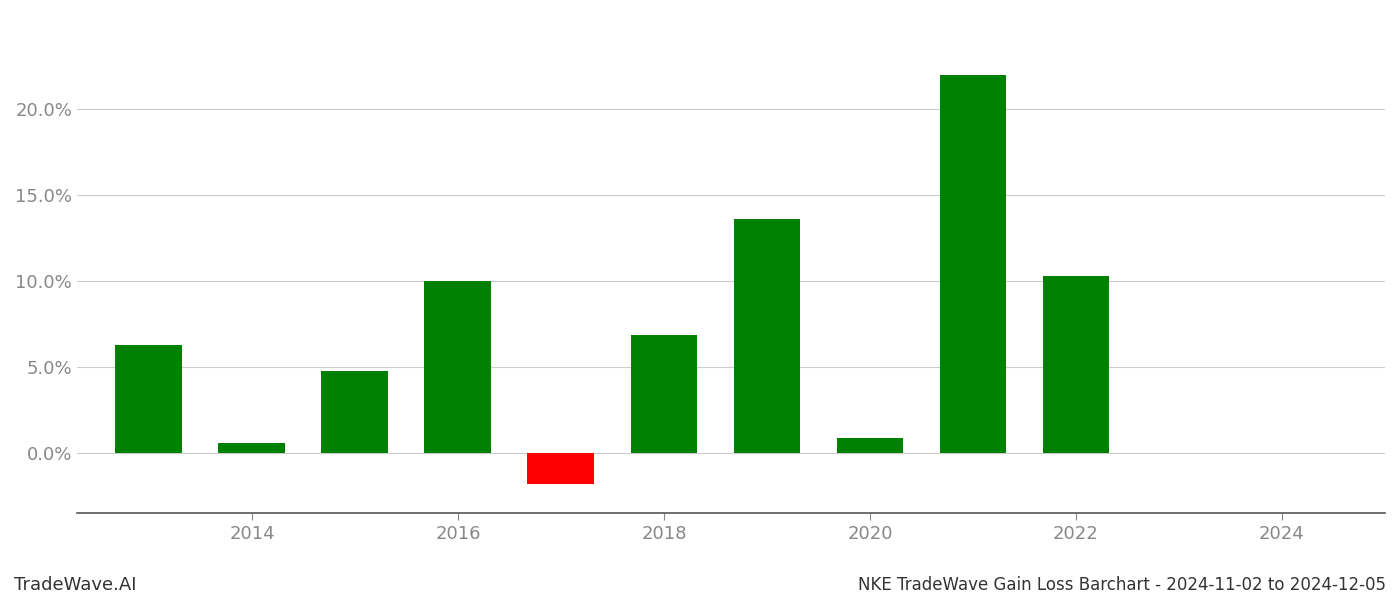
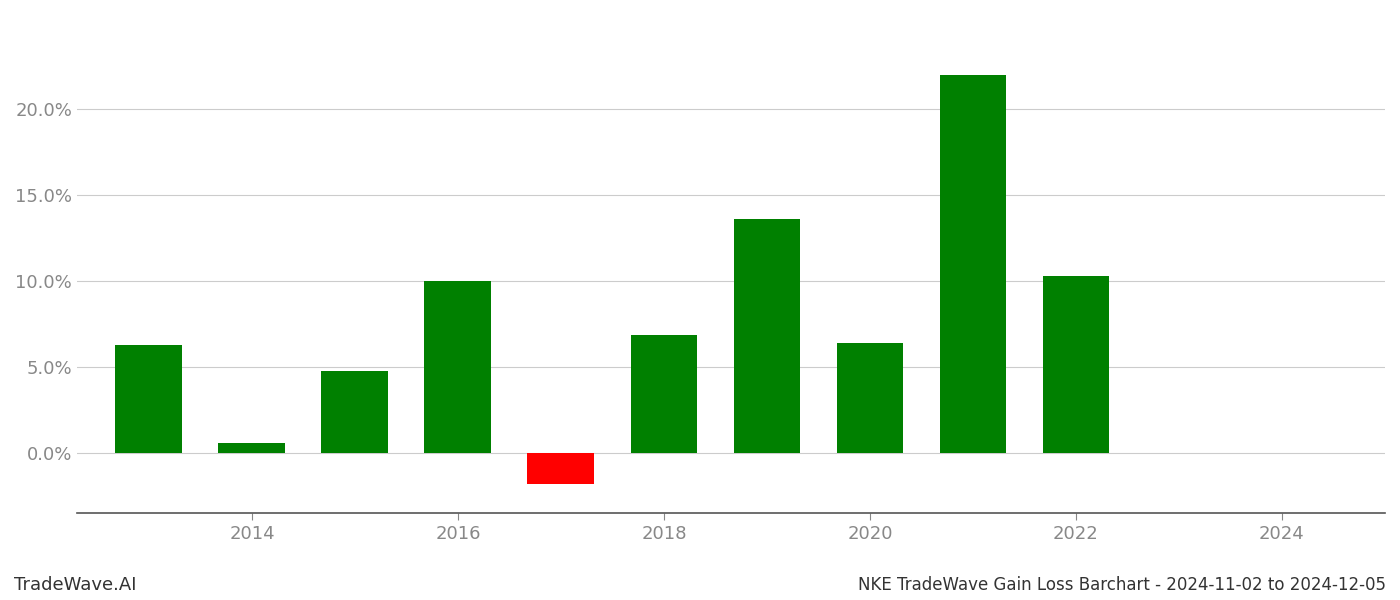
2020: 0.9% -> 6.4%
